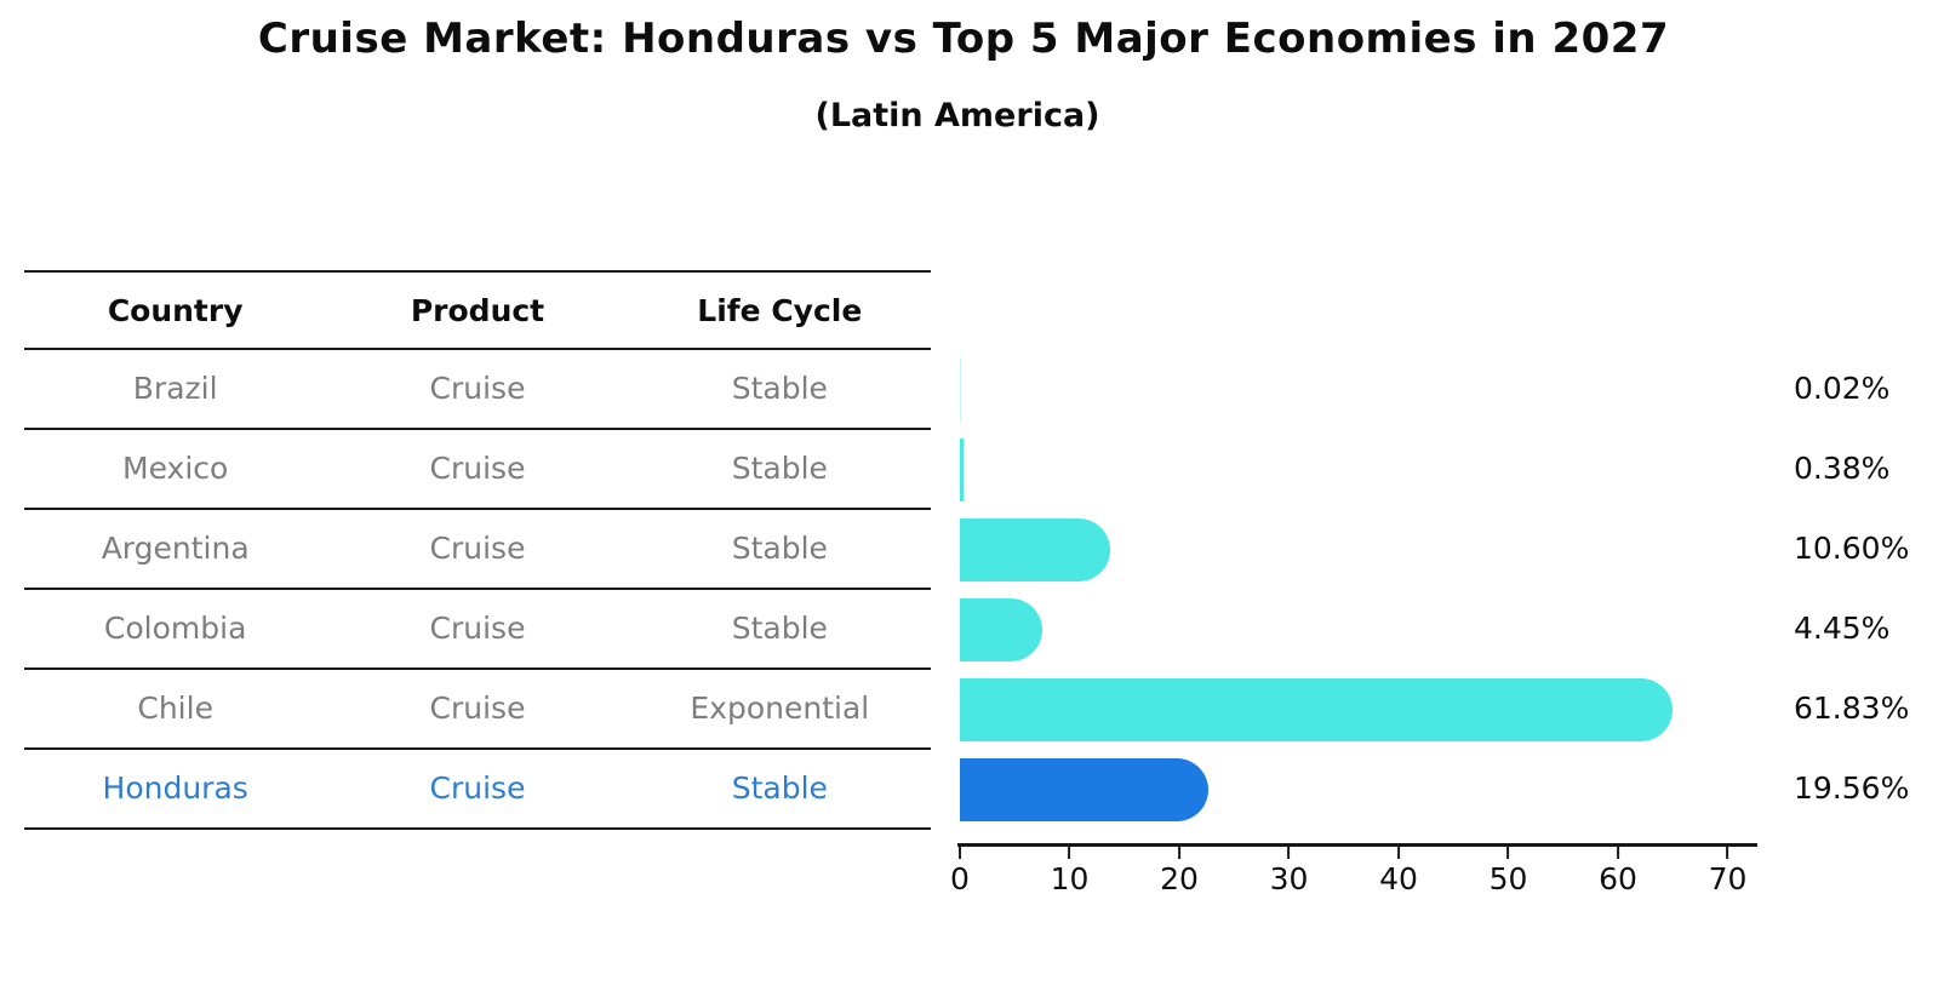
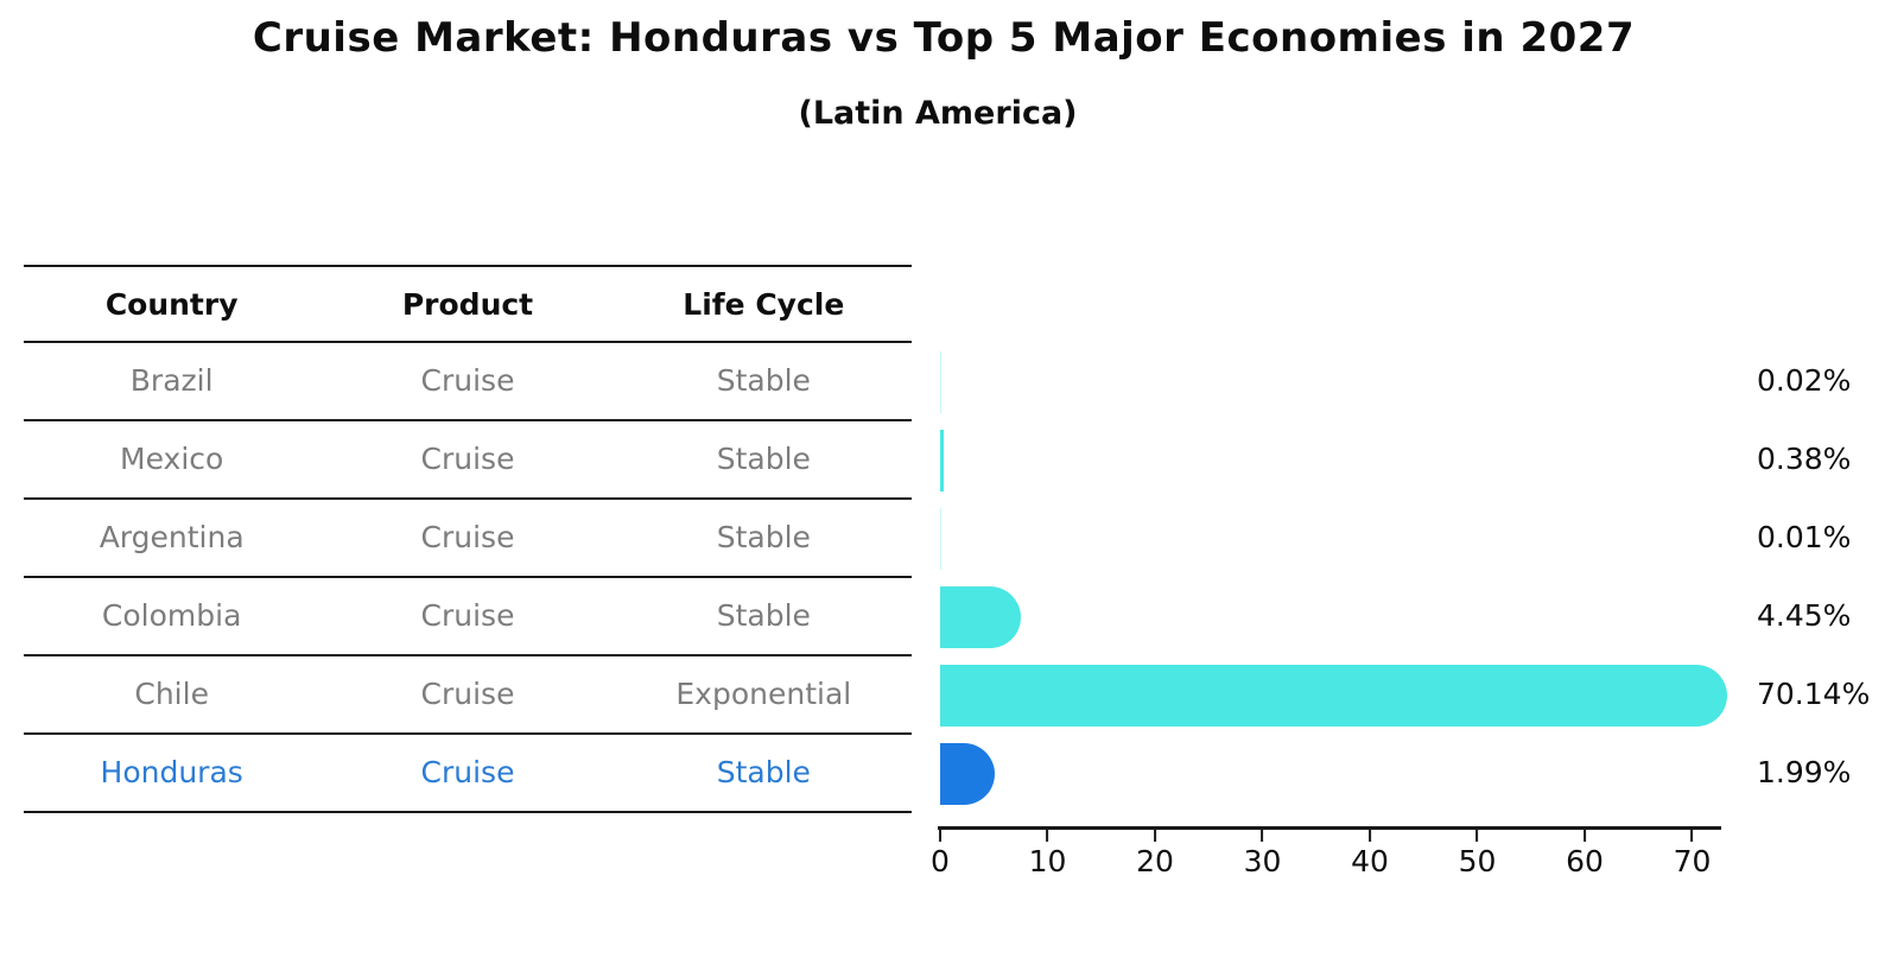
Argentina: 10.60% -> 0.01%
Chile: 61.83% -> 70.14%
Honduras: 19.56% -> 1.99%
